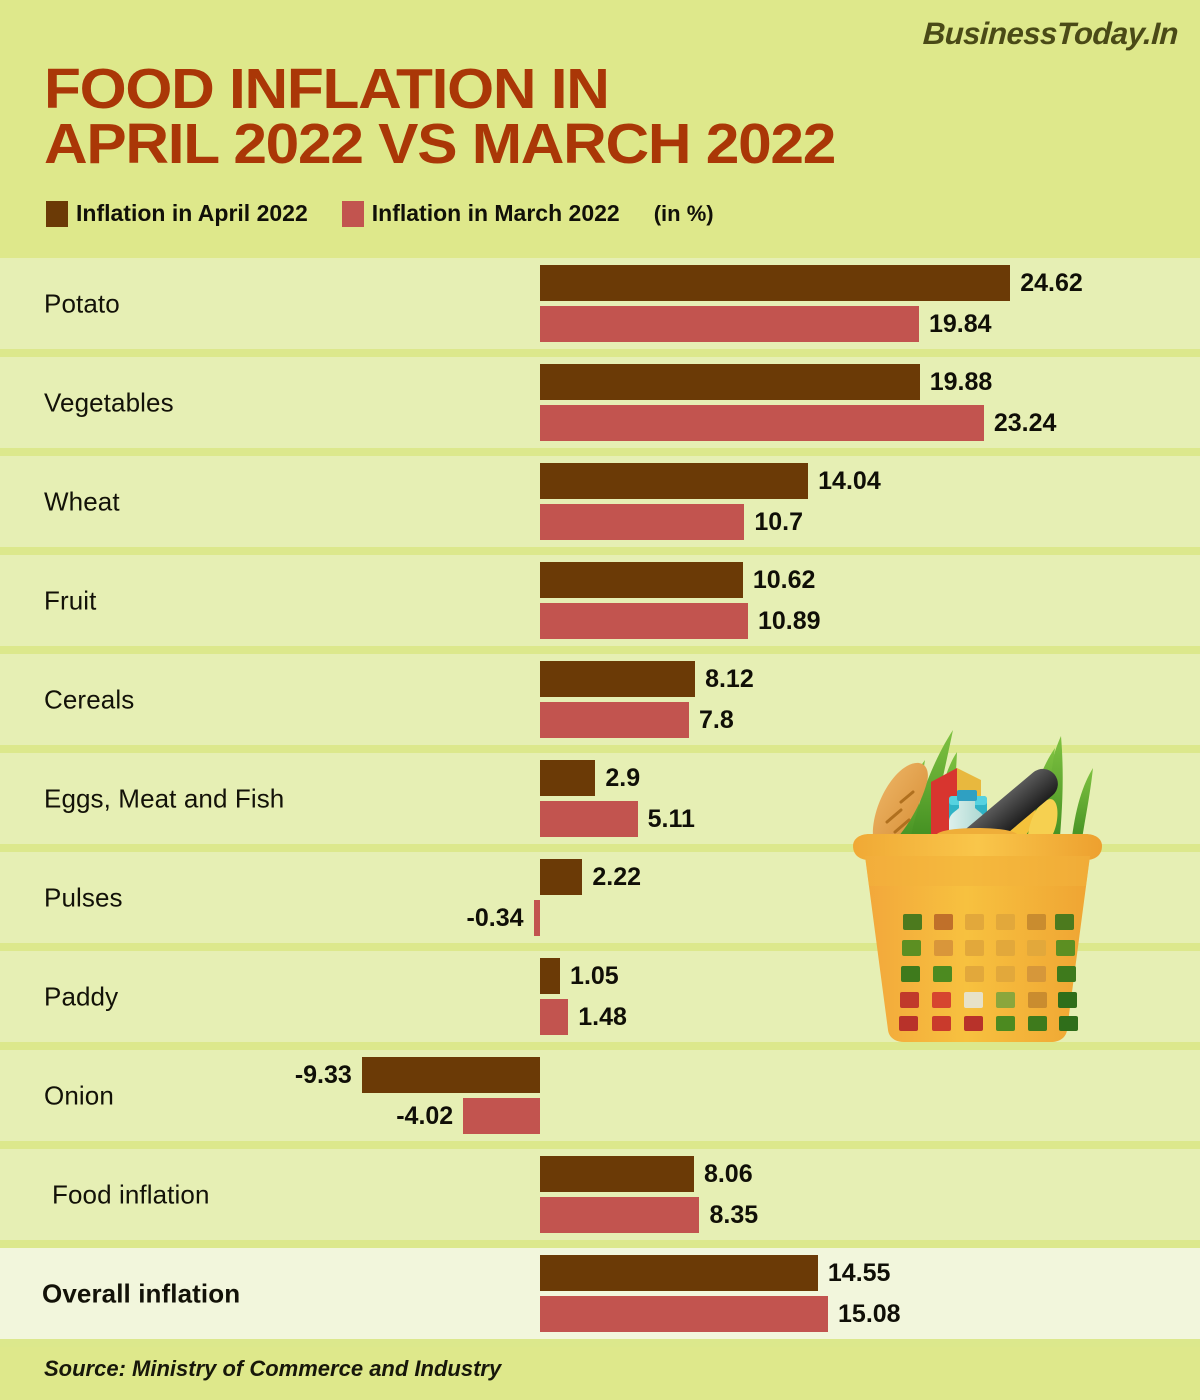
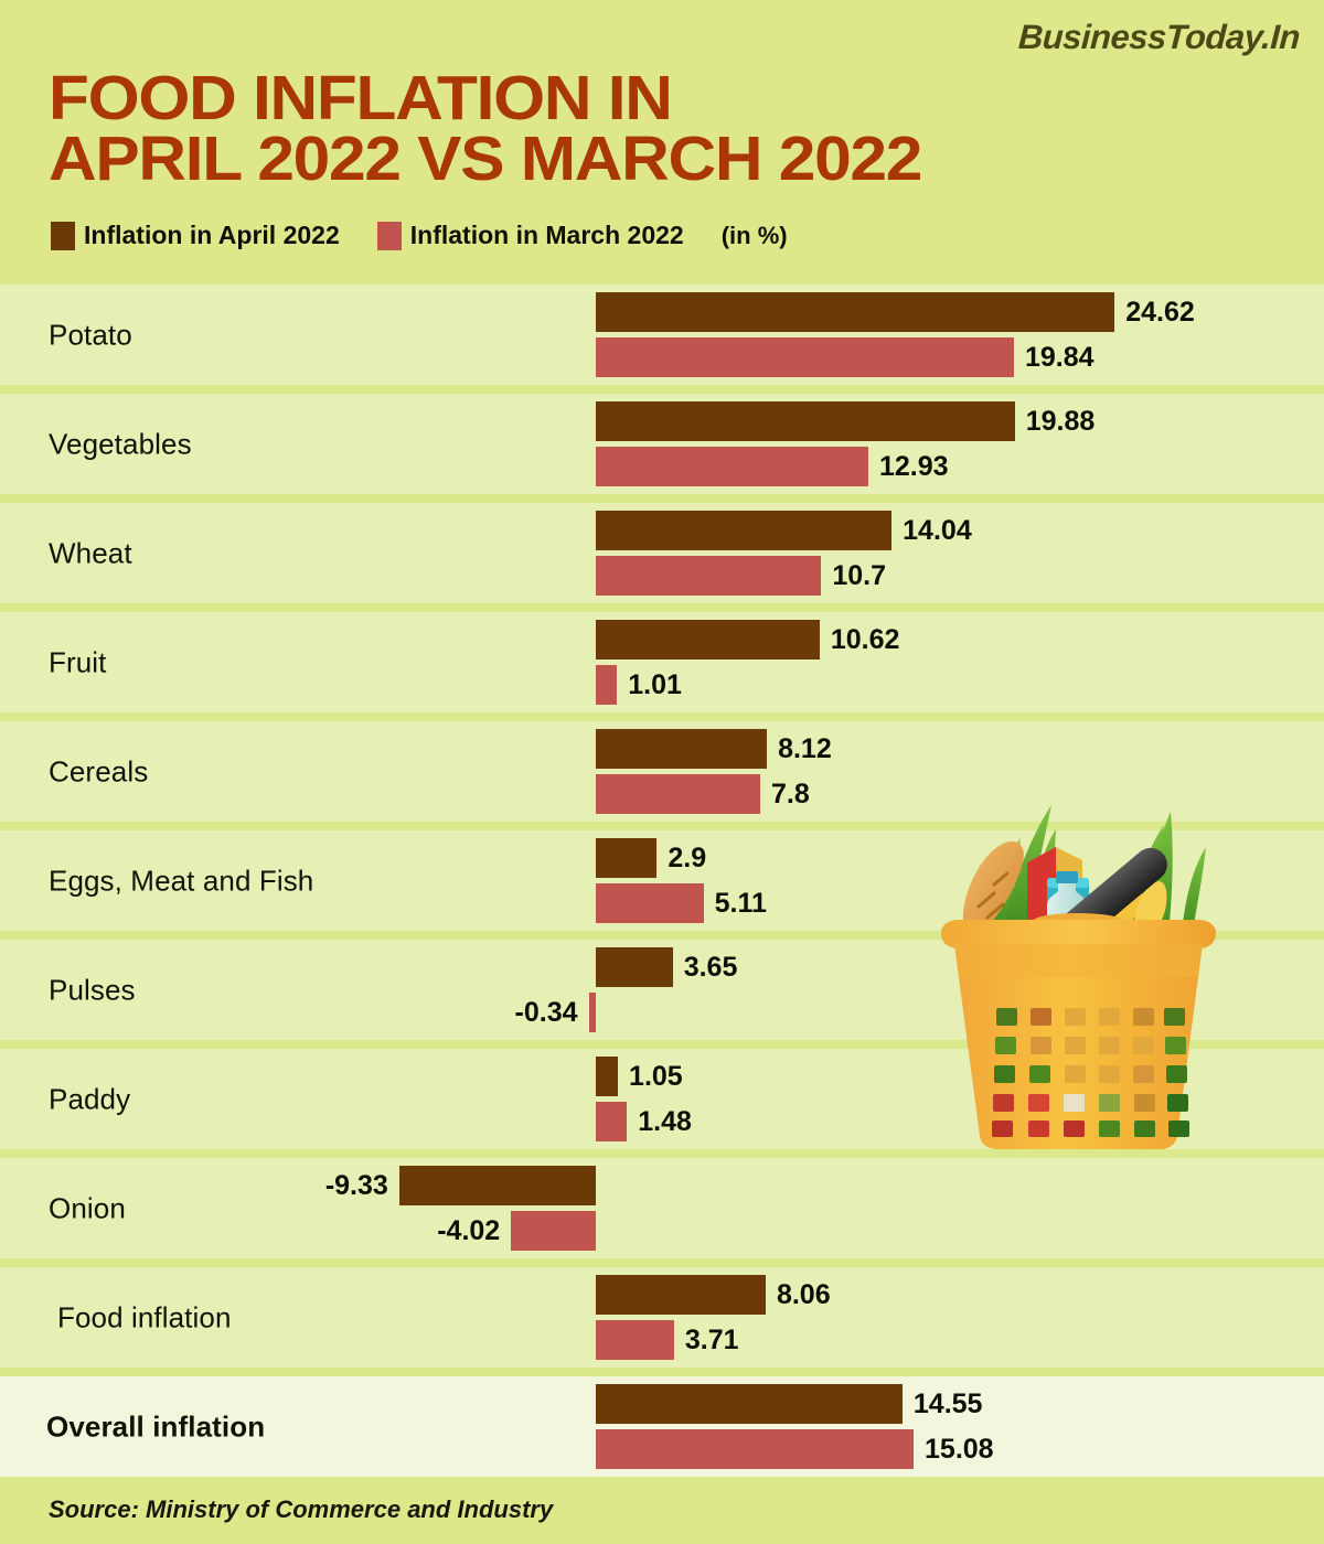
Inflation in March 2022/Vegetables: 23.24 -> 12.93
Inflation in March 2022/Fruit: 10.89 -> 1.01
Inflation in April 2022/Pulses: 2.22 -> 3.65
Inflation in March 2022/Food inflation: 8.35 -> 3.71
